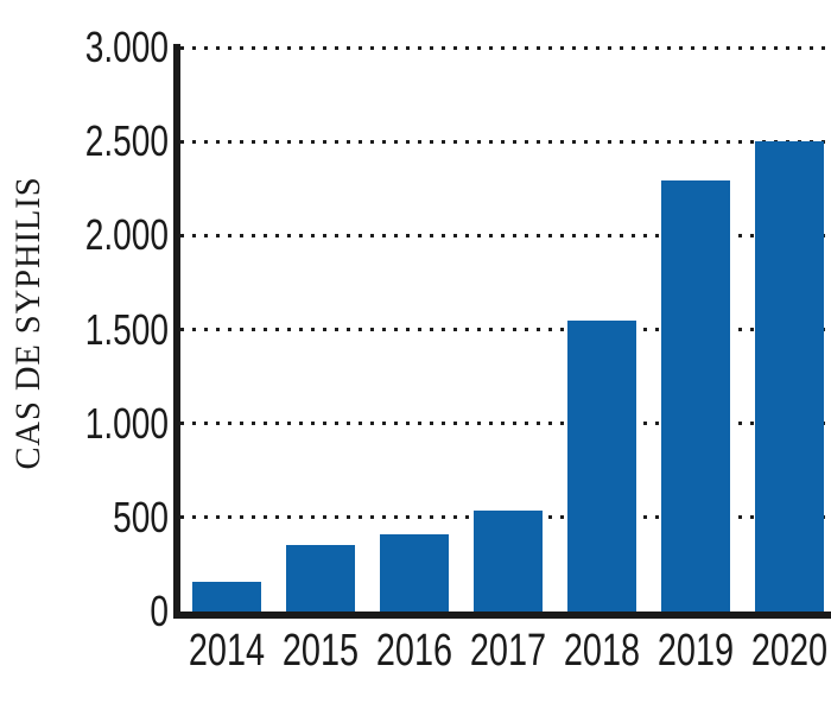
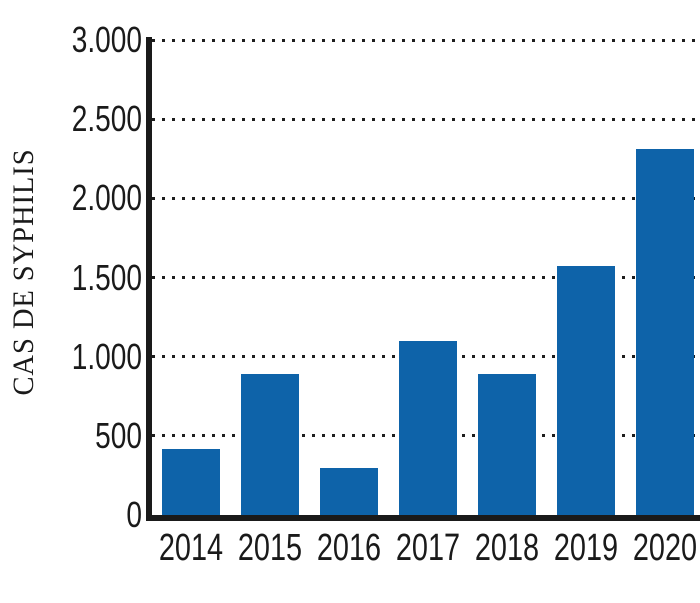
2014: 160 -> 420
2015: 360 -> 890
2016: 410 -> 300
2017: 540 -> 1100
2018: 1550 -> 890
2019: 2290 -> 1570
2020: 2500 -> 2310
